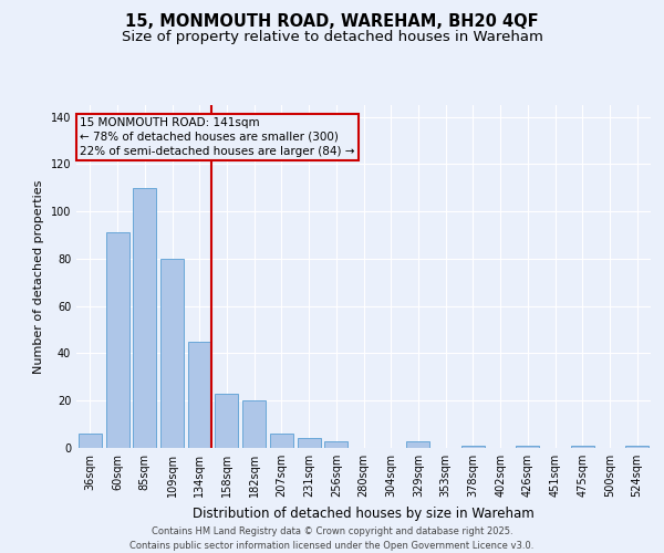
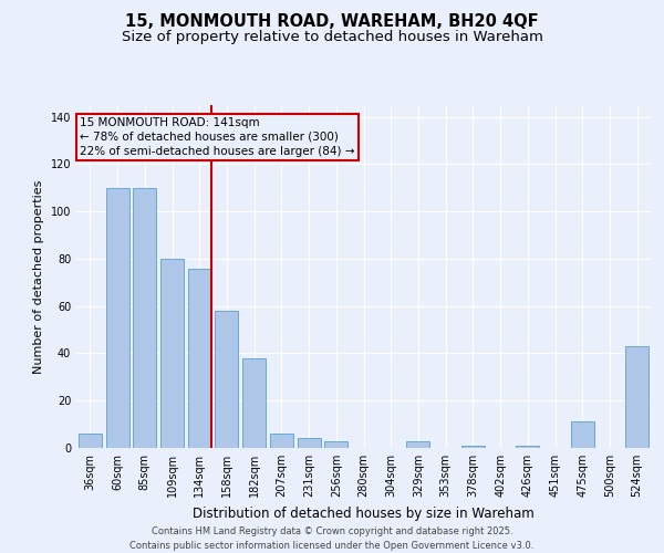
60sqm: 91 -> 110
134sqm: 45 -> 76
158sqm: 23 -> 58
182sqm: 20 -> 38
475sqm: 1 -> 11
524sqm: 1 -> 43
